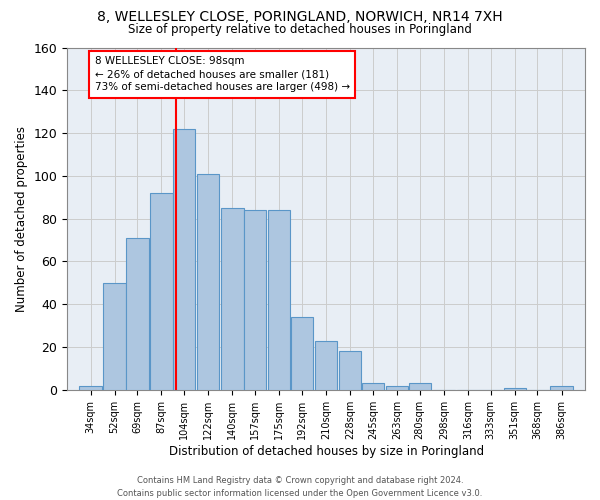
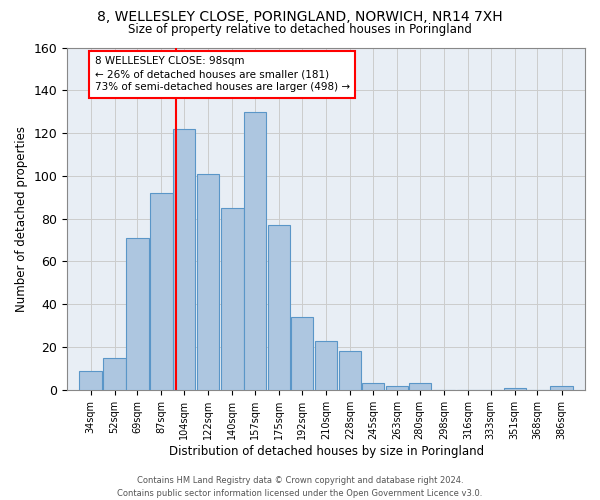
34sqm: 2 -> 9
52sqm: 50 -> 15
157sqm: 84 -> 130
175sqm: 84 -> 77
